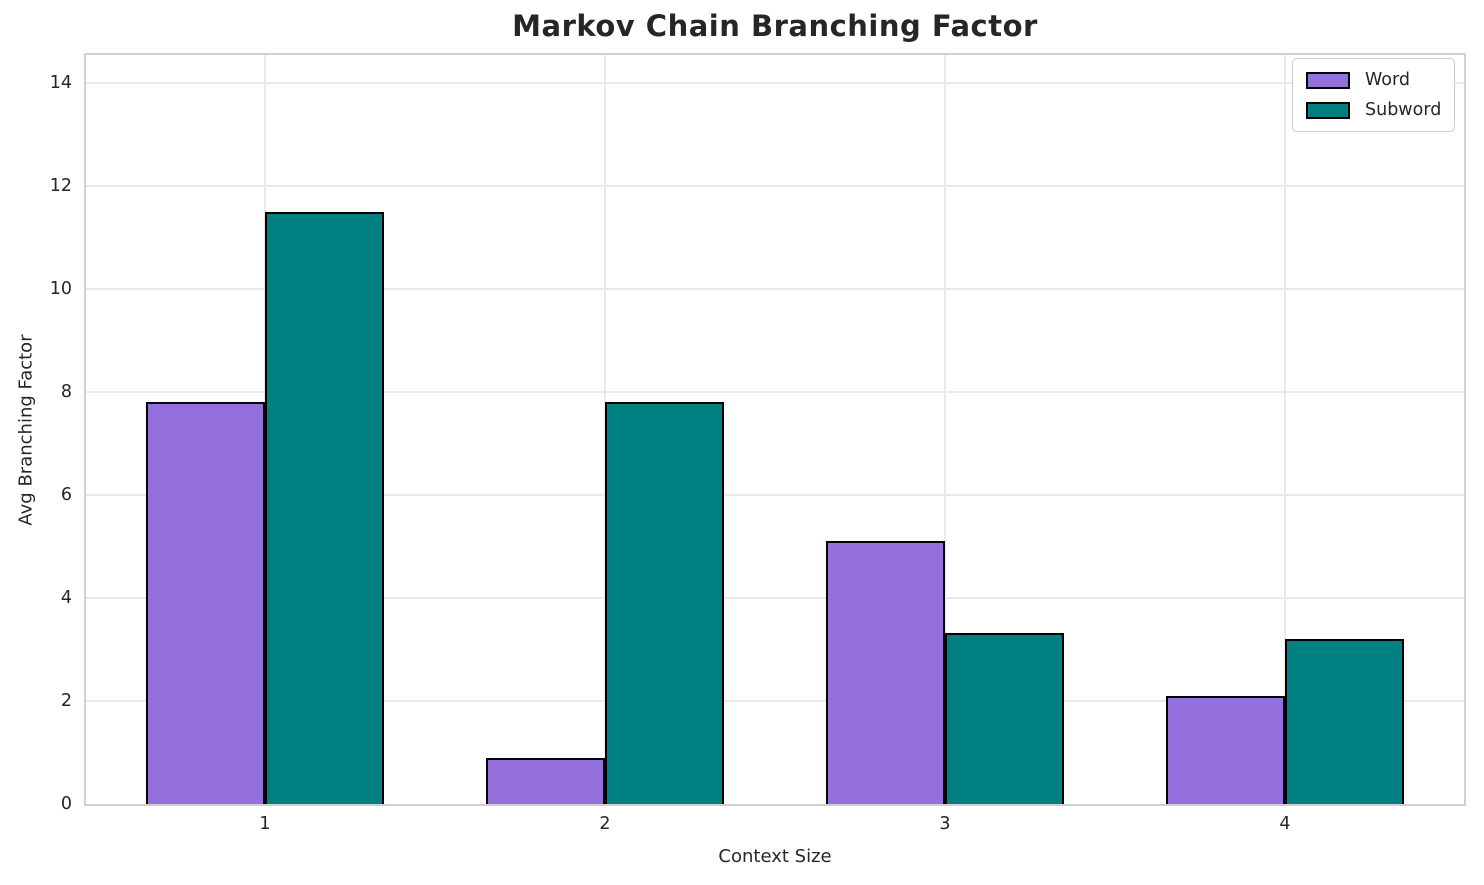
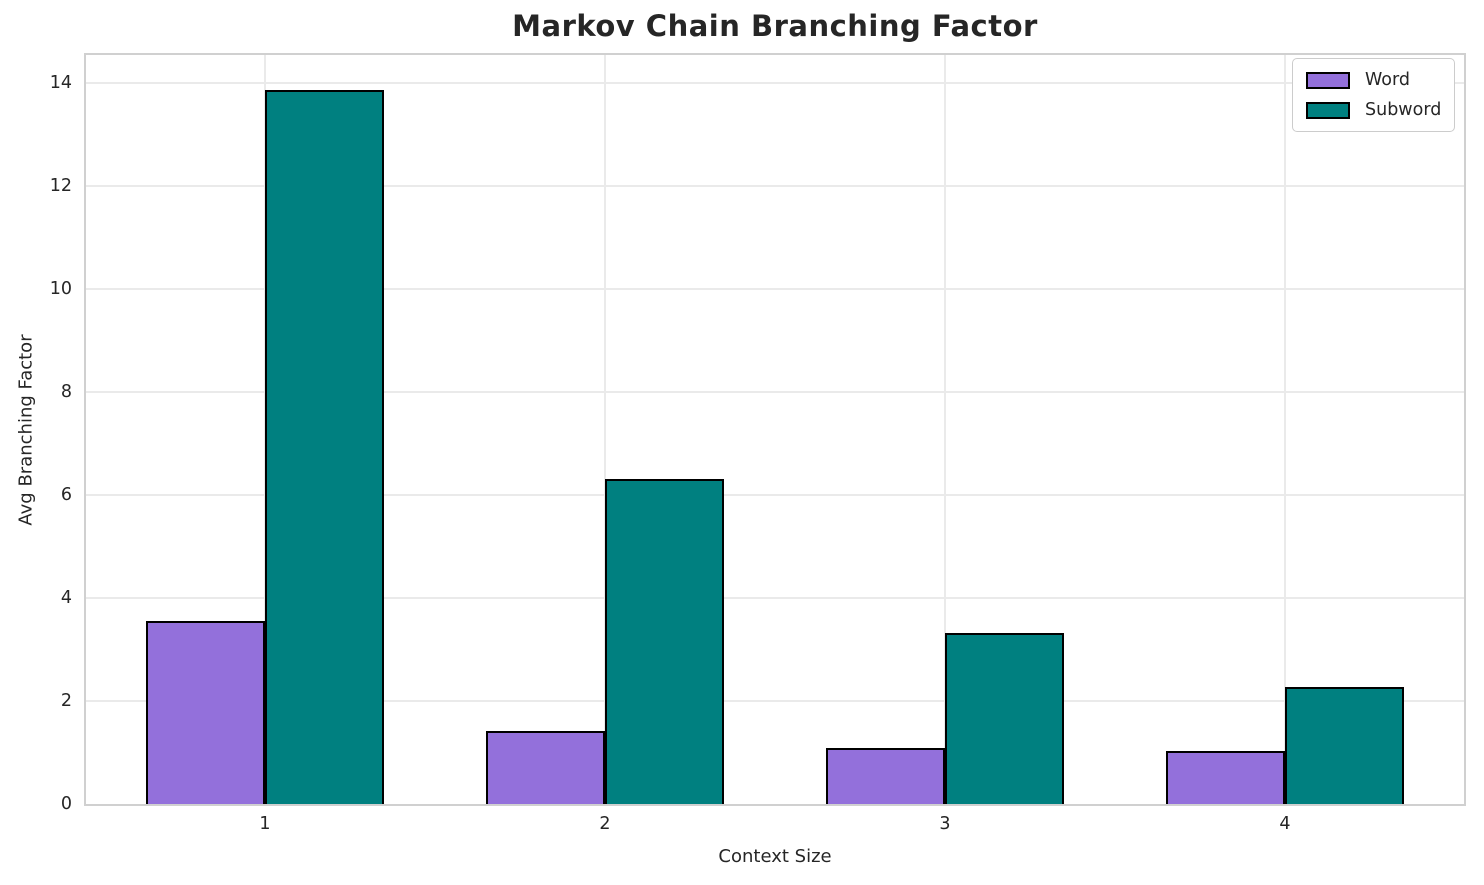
Word/1: 7.8 -> 3.5
Subword/1: 11.5 -> 13.9
Word/2: 0.9 -> 1.4
Subword/2: 7.8 -> 6.3
Word/3: 5.1 -> 1.1
Word/4: 2.1 -> 1.0
Subword/4: 3.2 -> 2.3
